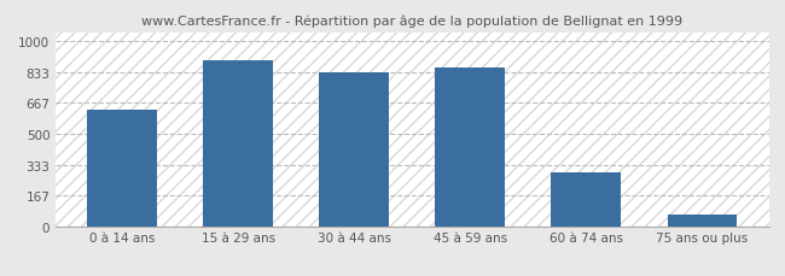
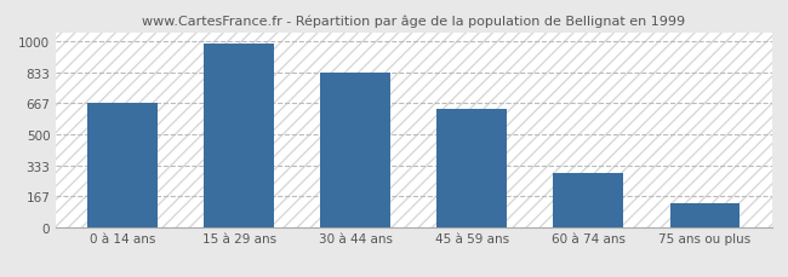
0 à 14 ans: 630 -> 670
15 à 29 ans: 900 -> 990
45 à 59 ans: 860 -> 640
75 ans ou plus: 60 -> 130
